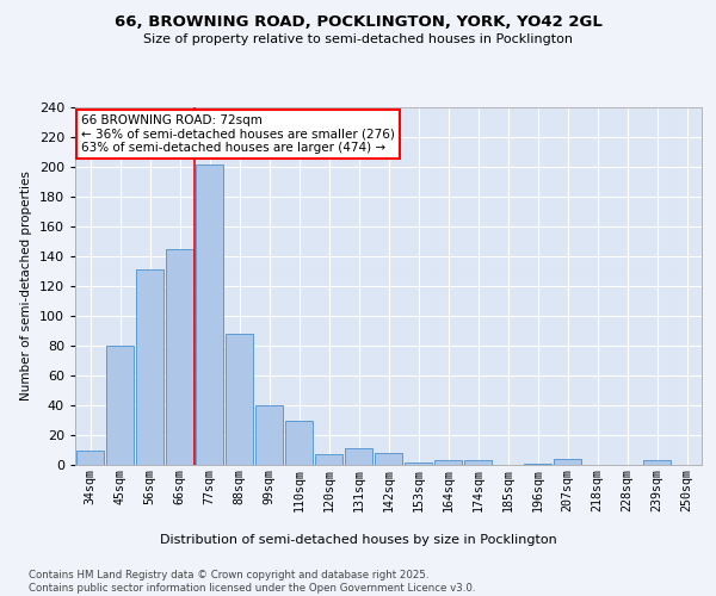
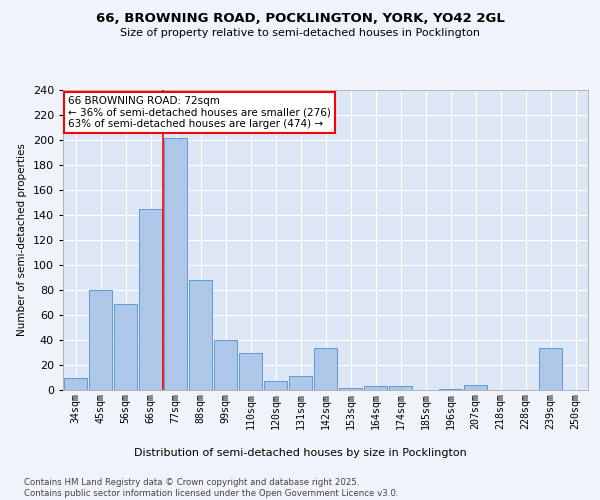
56sqm: 131 -> 69
142sqm: 8 -> 34
239sqm: 3 -> 34
